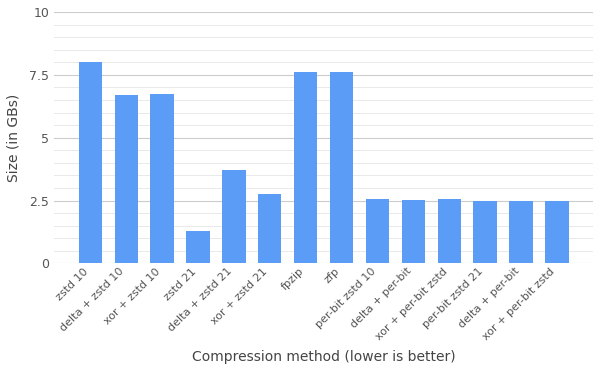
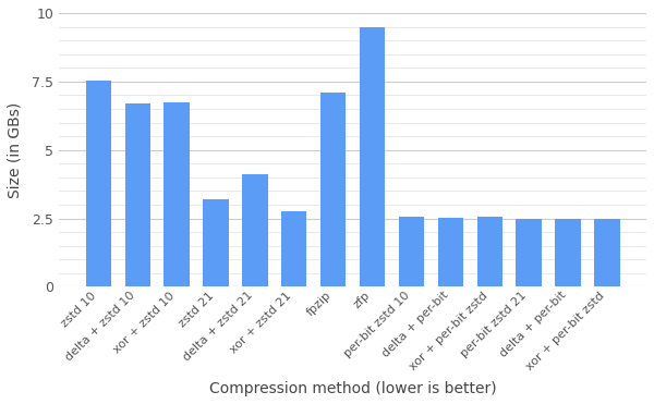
zstd 10: 8.00 -> 7.55
zstd 21: 1.30 -> 3.20
delta + zstd 21: 3.70 -> 4.10
fpzip: 7.60 -> 7.10
zfp: 7.60 -> 9.50
